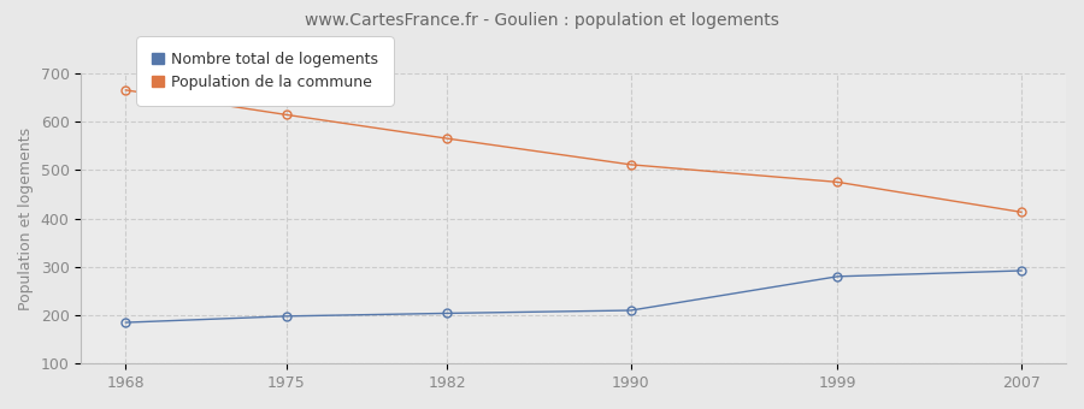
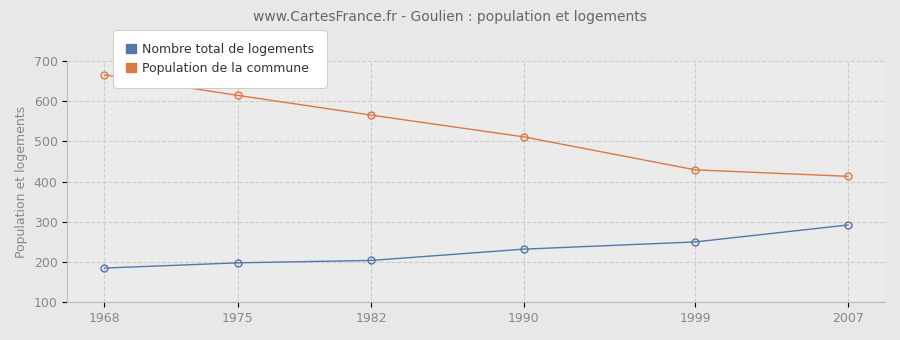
Nombre total de logements/1990: 210 -> 232
Nombre total de logements/1999: 280 -> 250
Population de la commune/1999: 475 -> 429
